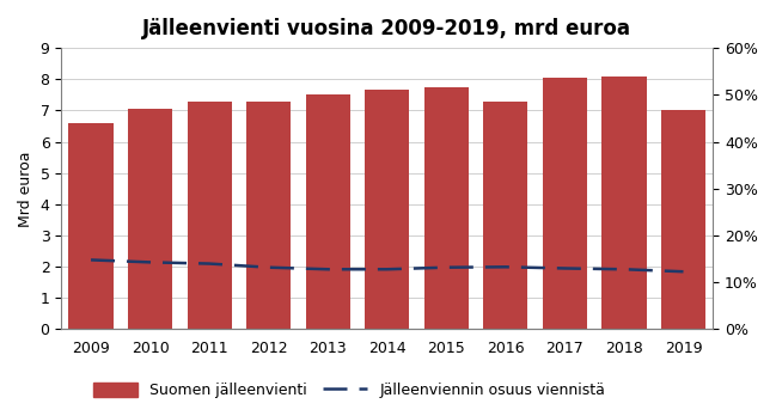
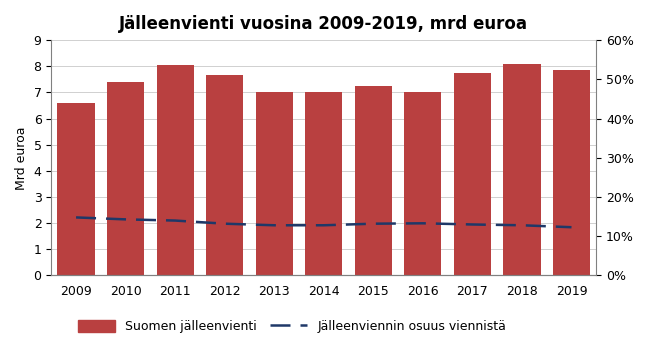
Suomen jälleenvienti/2010: 7.05 -> 7.40
Suomen jälleenvienti/2011: 7.30 -> 8.05
Suomen jälleenvienti/2012: 7.30 -> 7.65
Suomen jälleenvienti/2013: 7.50 -> 7.00
Suomen jälleenvienti/2014: 7.65 -> 7.00
Suomen jälleenvienti/2015: 7.75 -> 7.25
Suomen jälleenvienti/2016: 7.30 -> 7.00
Suomen jälleenvienti/2017: 8.05 -> 7.75
Suomen jälleenvienti/2019: 7.00 -> 7.85
